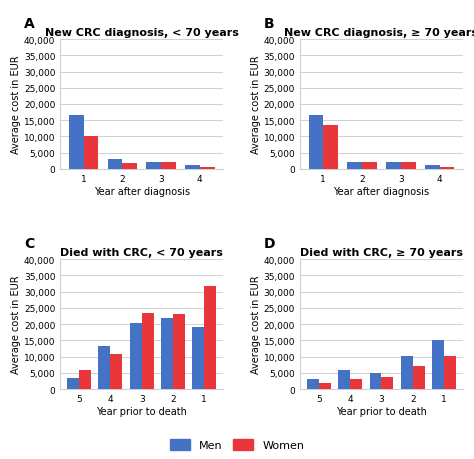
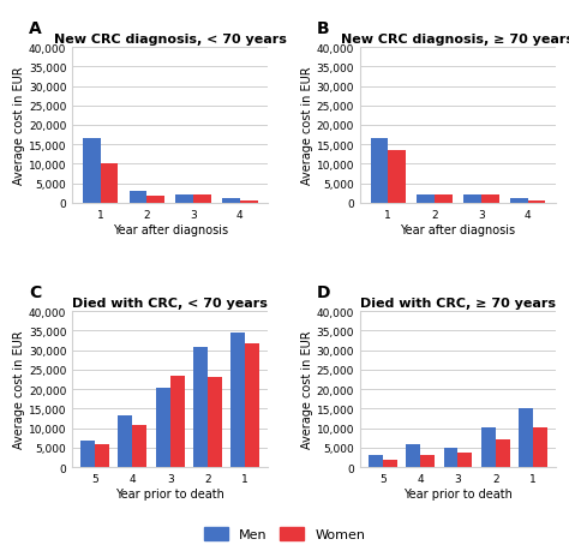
Died with CRC, < 70 years/Men/5: 3,500 -> 6,800
Died with CRC, < 70 years/Men/2: 22,000 -> 30,800
Died with CRC, < 70 years/Men/1: 19,000 -> 34,500
